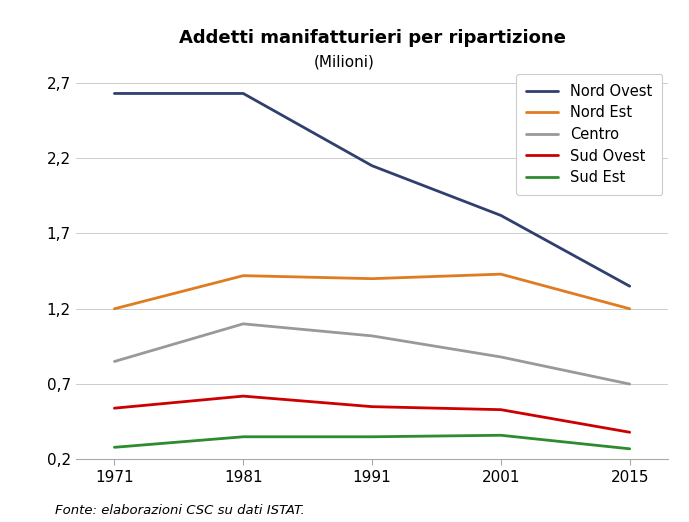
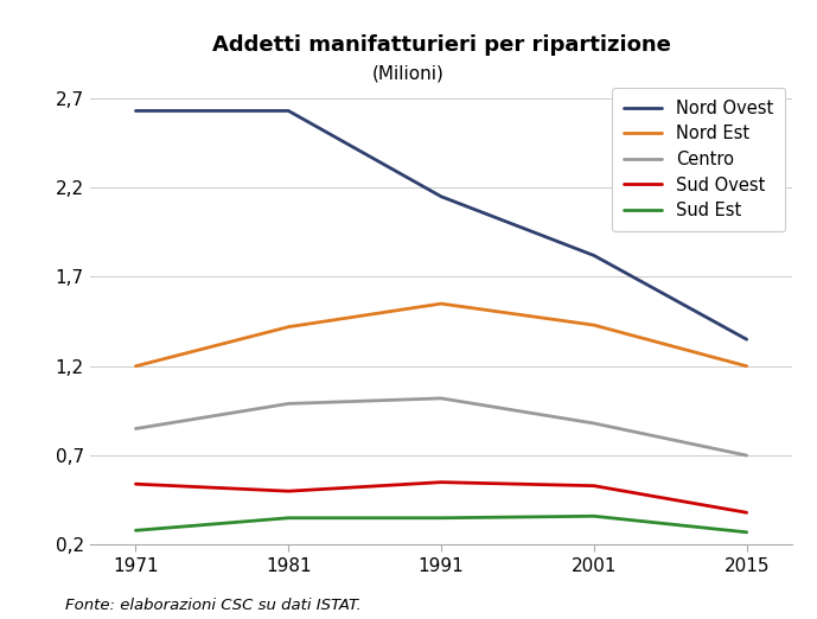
Centro/1981: 1,10 -> 0,99
Sud Ovest/1981: 0,62 -> 0,50
Nord Est/1991: 1,40 -> 1,55
